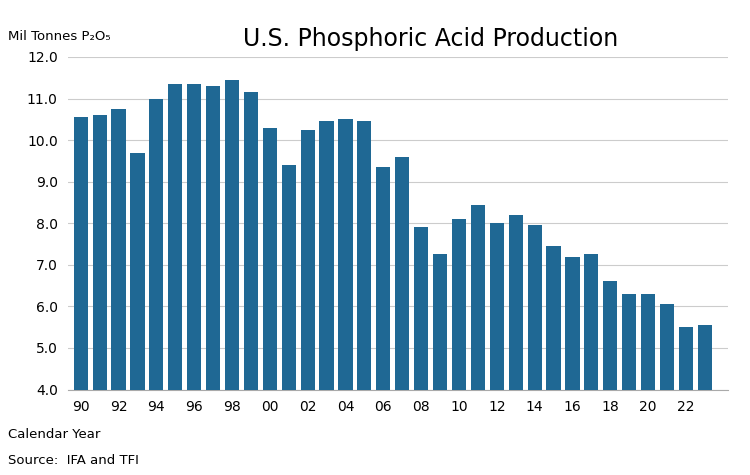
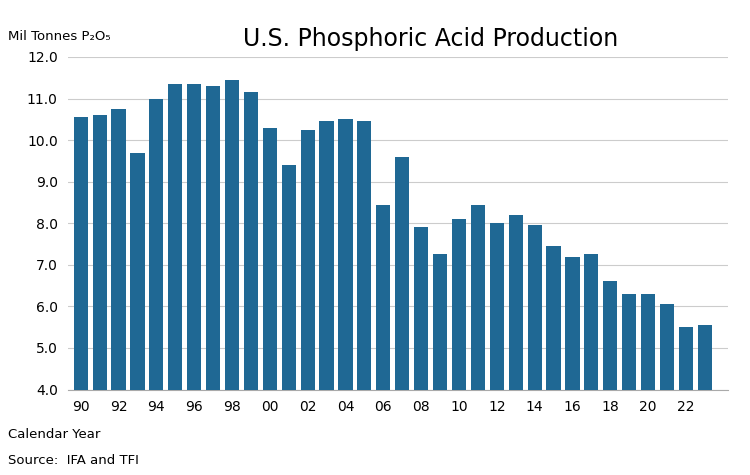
06: 9.35 -> 8.45
